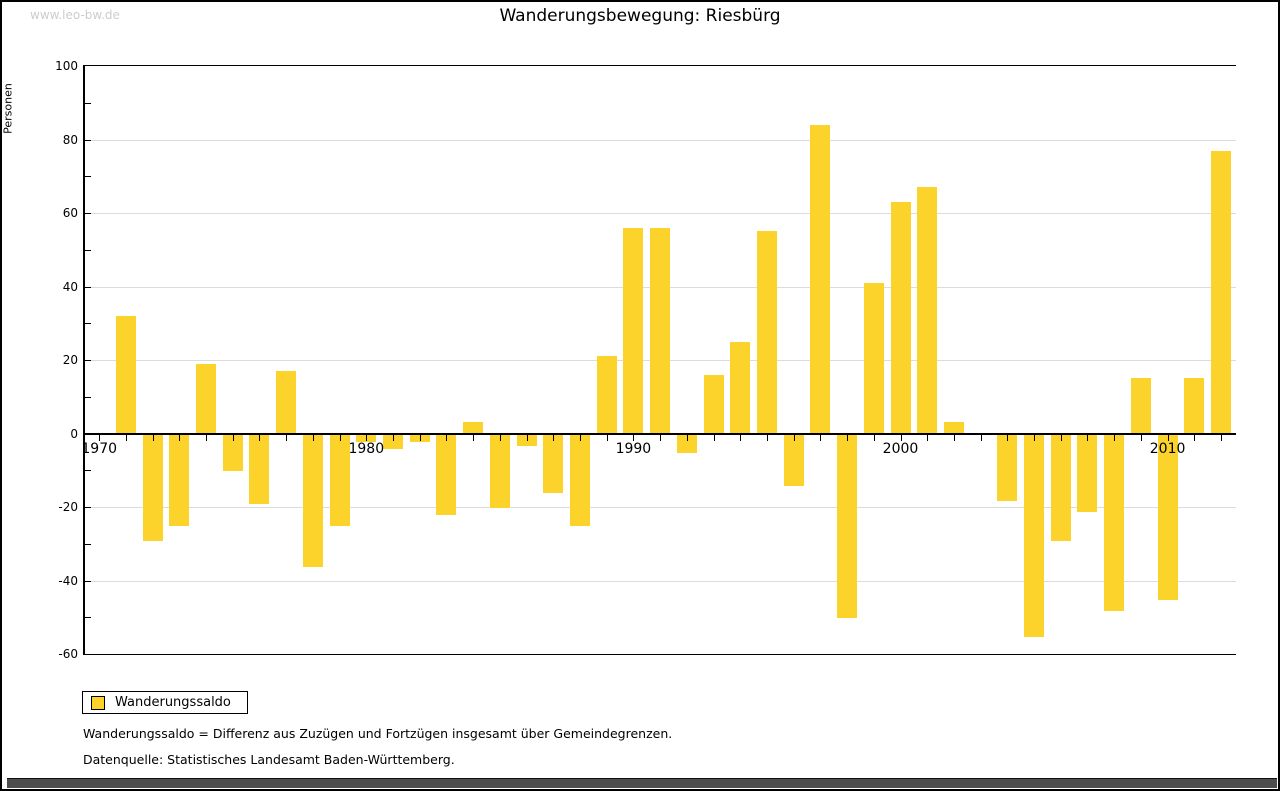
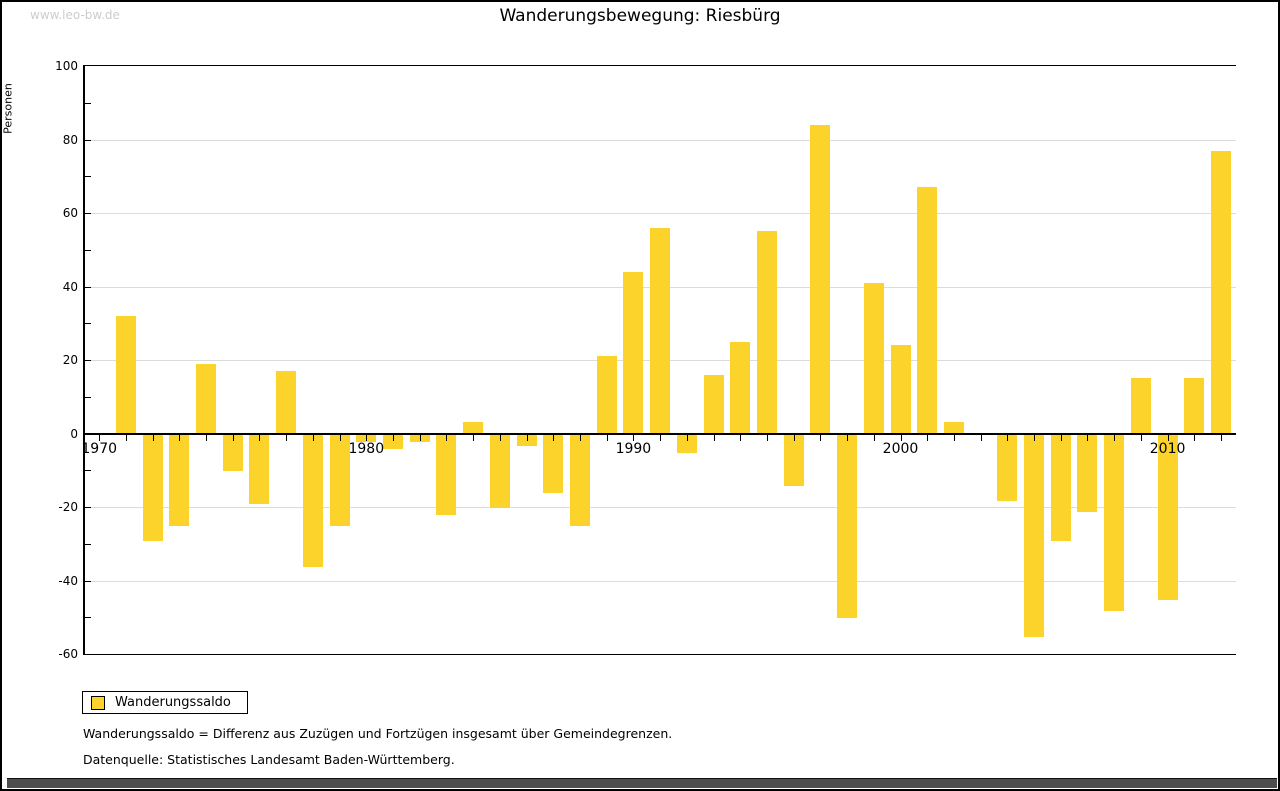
1990: 56 -> 44
2000: 63 -> 24
